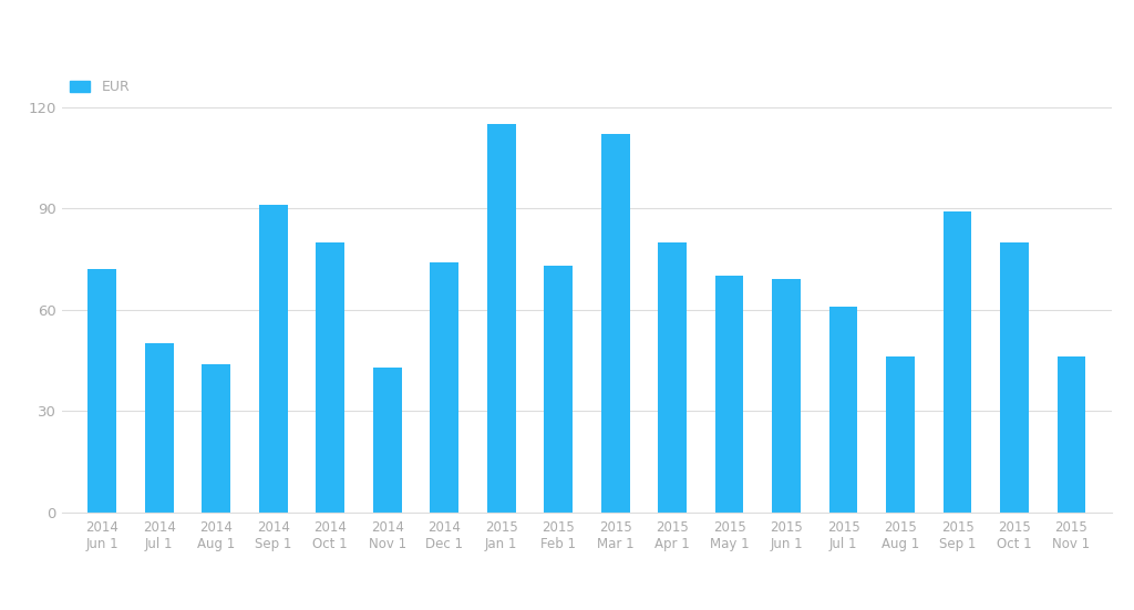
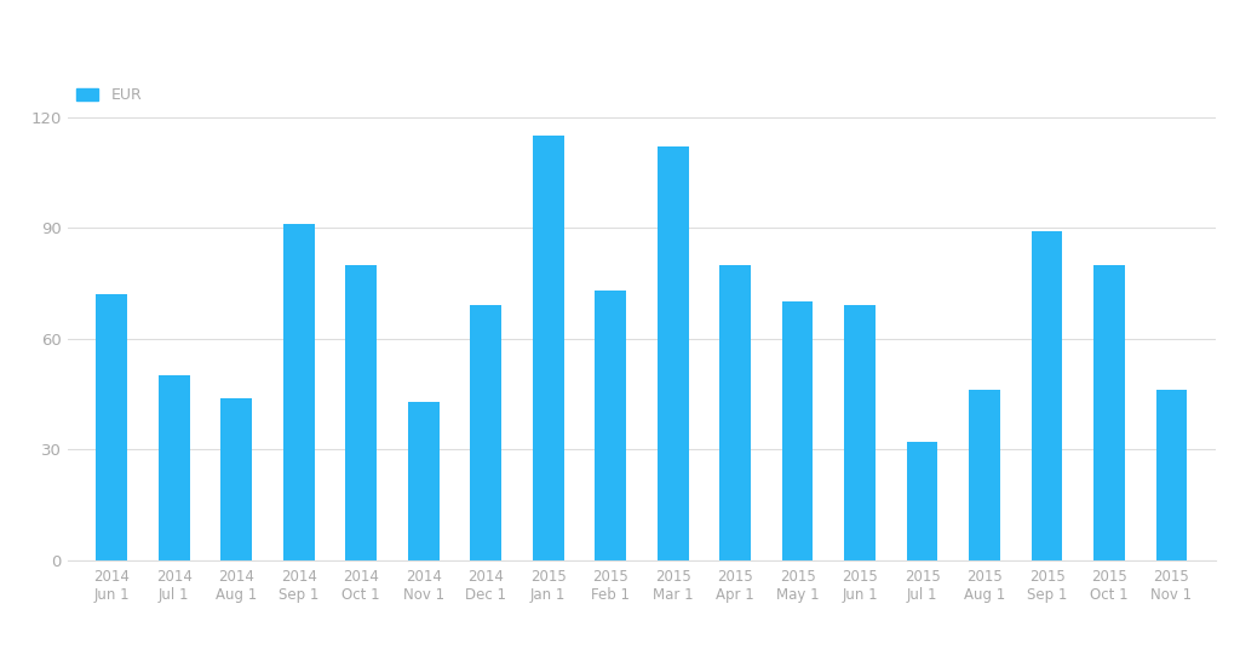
2014 Dec 1: 74 -> 69
2015 Jul 1: 61 -> 32
